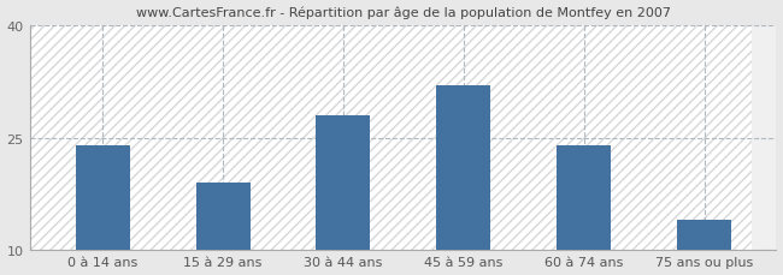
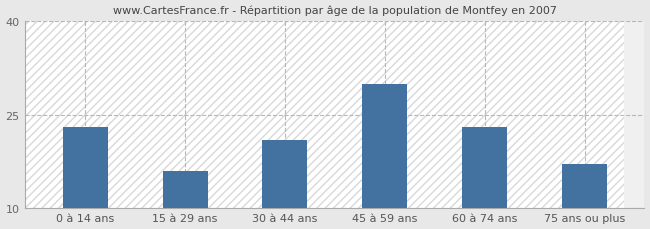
0 à 14 ans: 24 -> 23
15 à 29 ans: 19 -> 16
30 à 44 ans: 28 -> 21
45 à 59 ans: 32 -> 30
60 à 74 ans: 24 -> 23
75 ans ou plus: 14 -> 17
